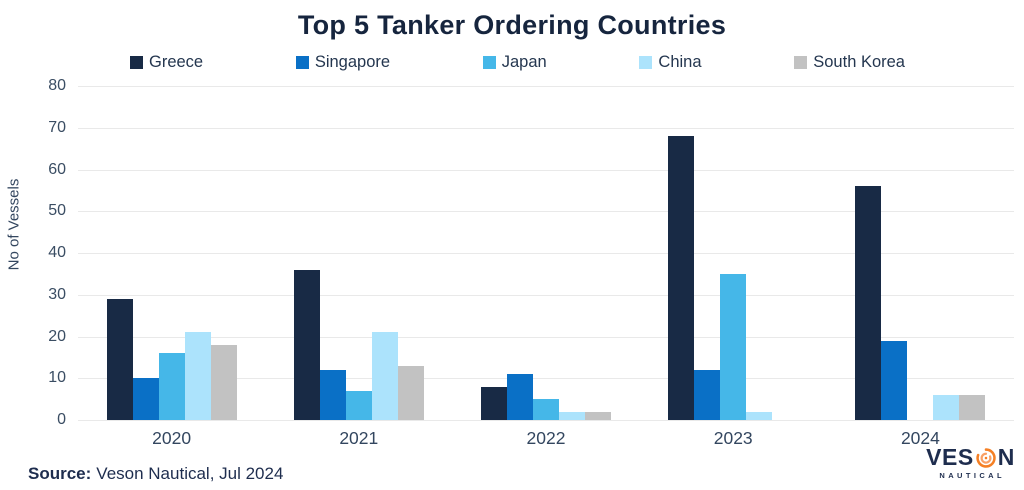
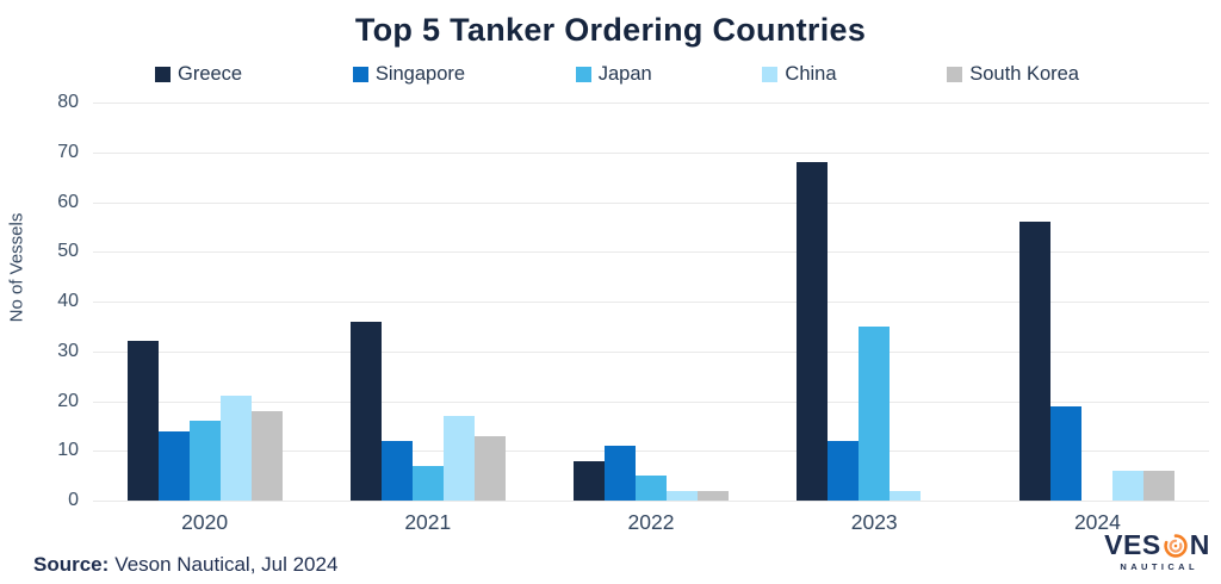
Greece/2020: 29 -> 32
Singapore/2020: 10 -> 14
China/2021: 21 -> 17
